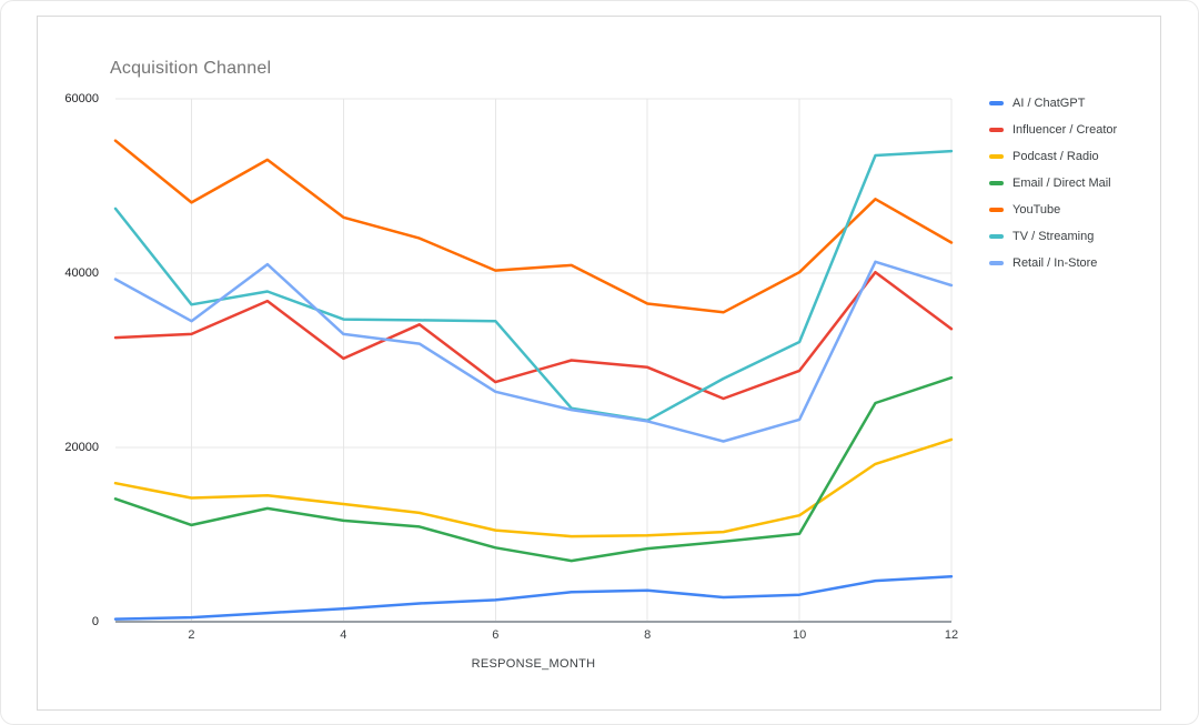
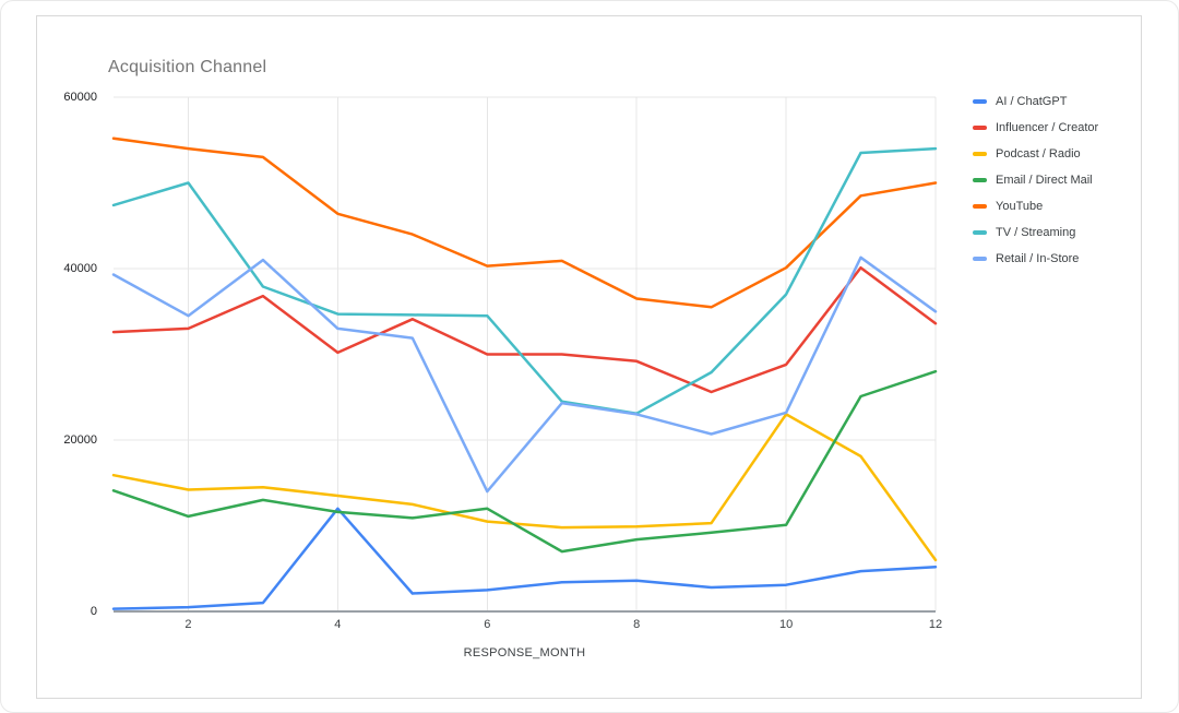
YouTube/2: 48000 -> 54000
TV / Streaming/2: 36000 -> 50000
AI / ChatGPT/4: 2000 -> 12000
Influencer / Creator/6: 28000 -> 30000
Email / Direct Mail/6: 8000 -> 12000
Retail / In-Store/6: 26000 -> 14000
Podcast / Radio/10: 12000 -> 23000
TV / Streaming/10: 32000 -> 37000
Podcast / Radio/12: 21000 -> 6000
YouTube/12: 44000 -> 50000
Retail / In-Store/12: 39000 -> 35000
